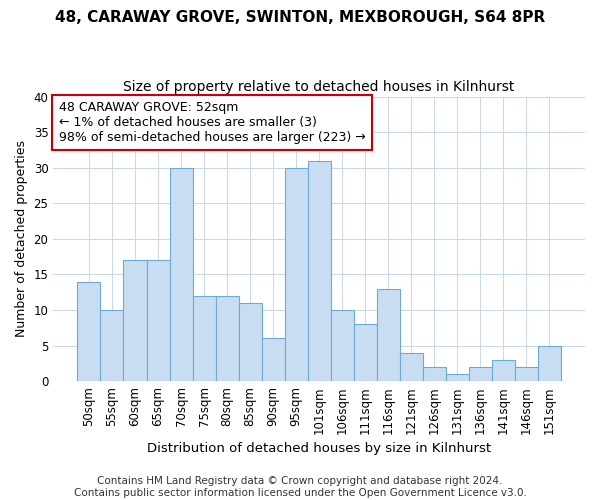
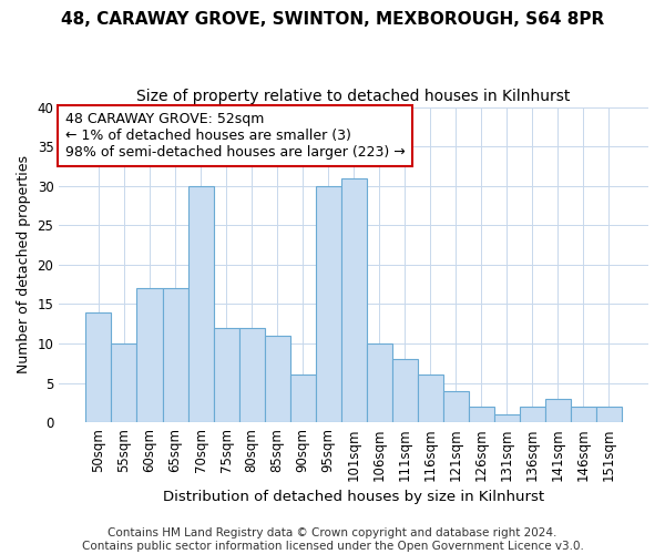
116sqm: 13 -> 6
151sqm: 5 -> 2
